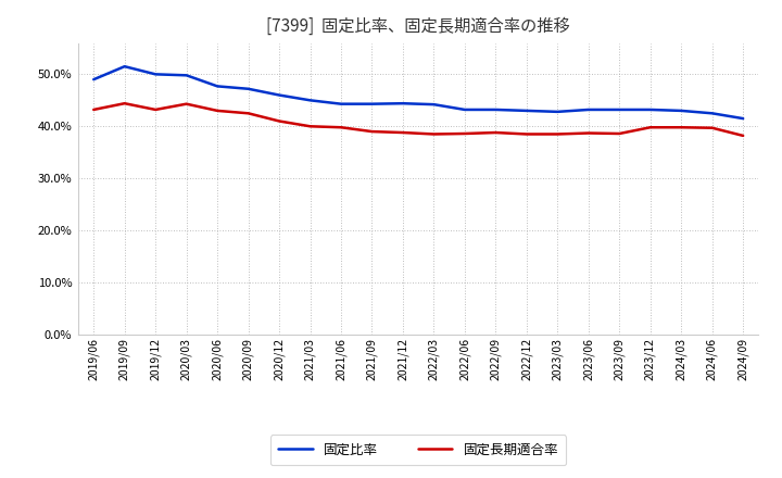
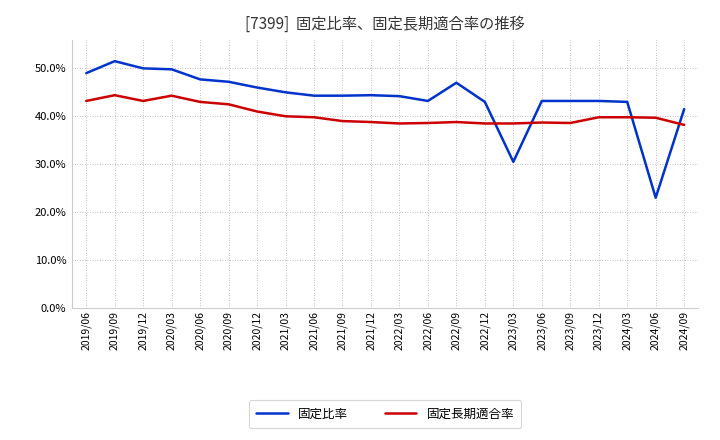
固定比率/2022/09: 43.2% -> 47.0%
固定比率/2023/03: 42.8% -> 30.5%
固定比率/2024/06: 42.5% -> 23.0%
